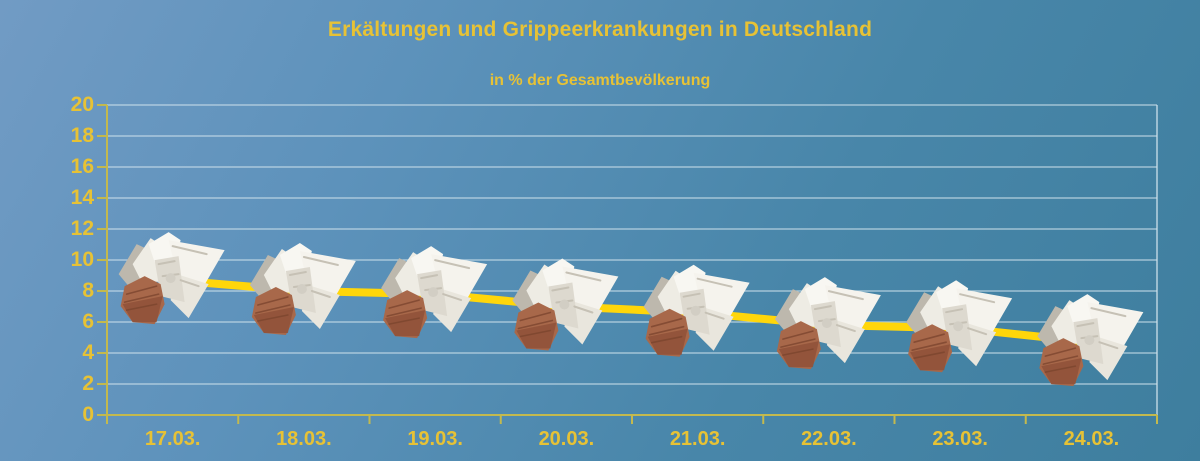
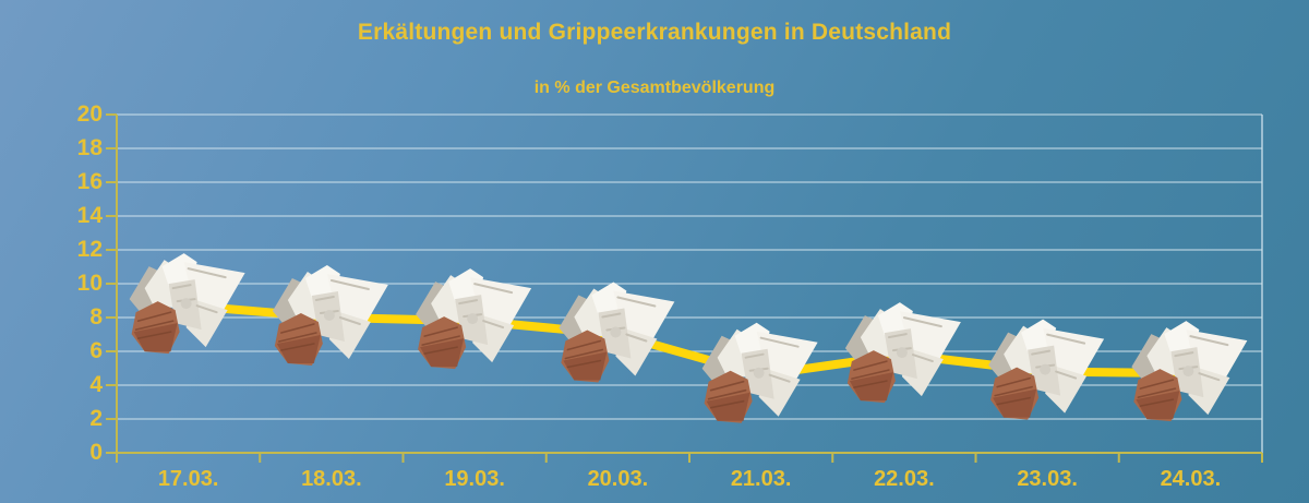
21.03.: 6.6 -> 4.6
23.03.: 5.6 -> 4.8
